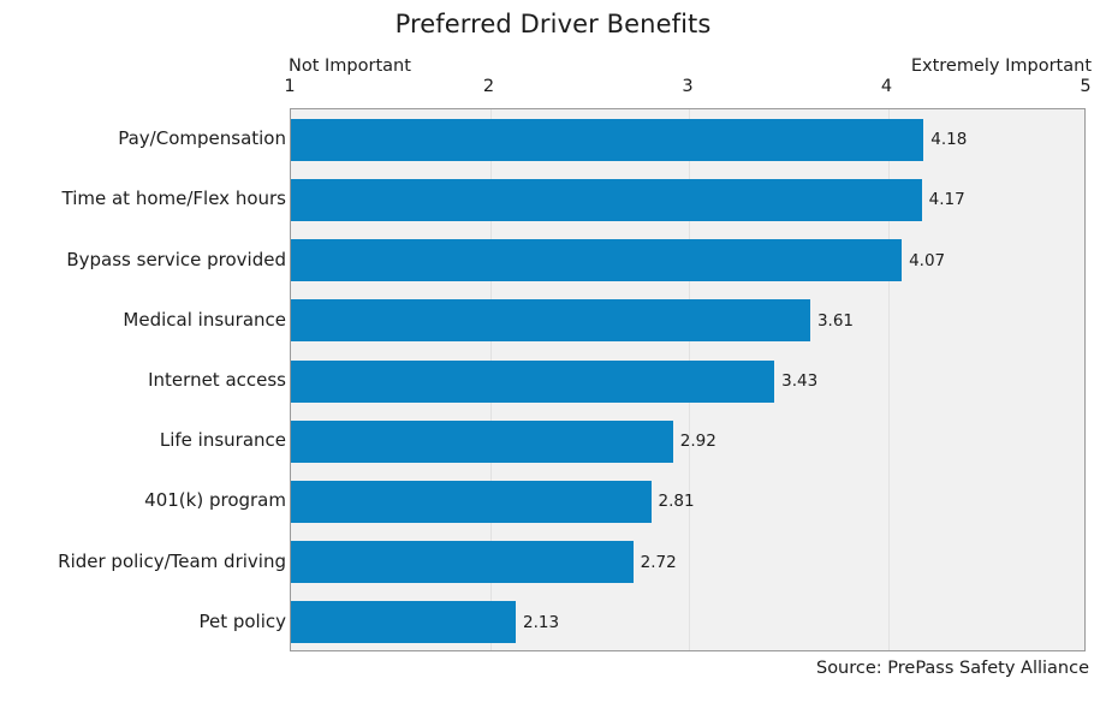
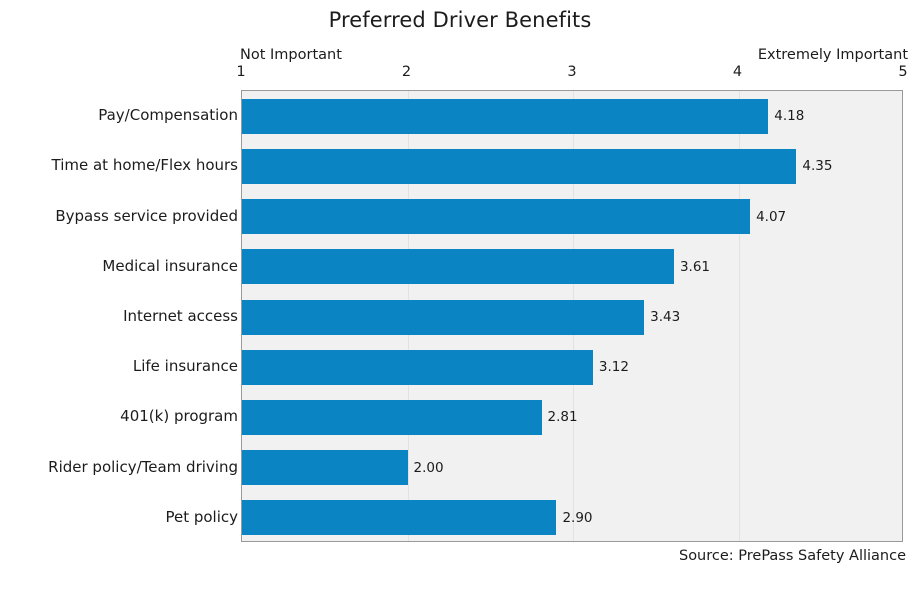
Time at home/Flex hours: 4.17 -> 4.35
Life insurance: 2.92 -> 3.12
Rider policy/Team driving: 2.72 -> 2.00
Pet policy: 2.13 -> 2.90
